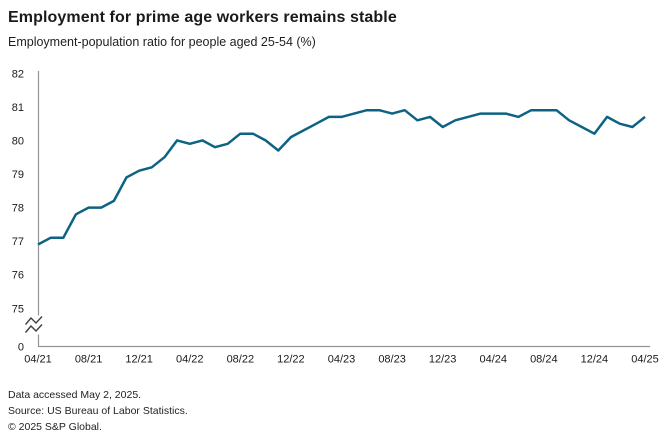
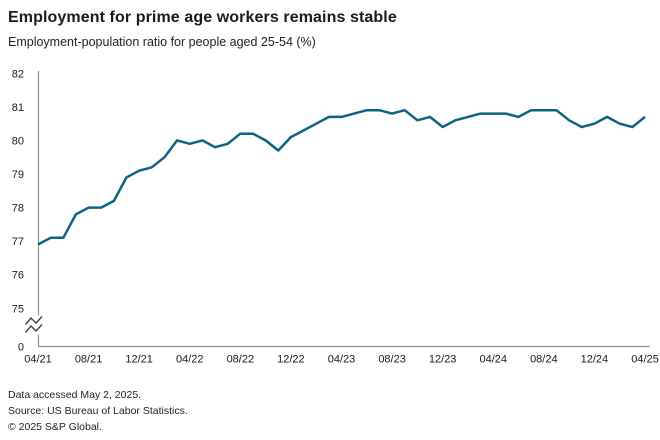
12/24: 80.2 -> 80.5
